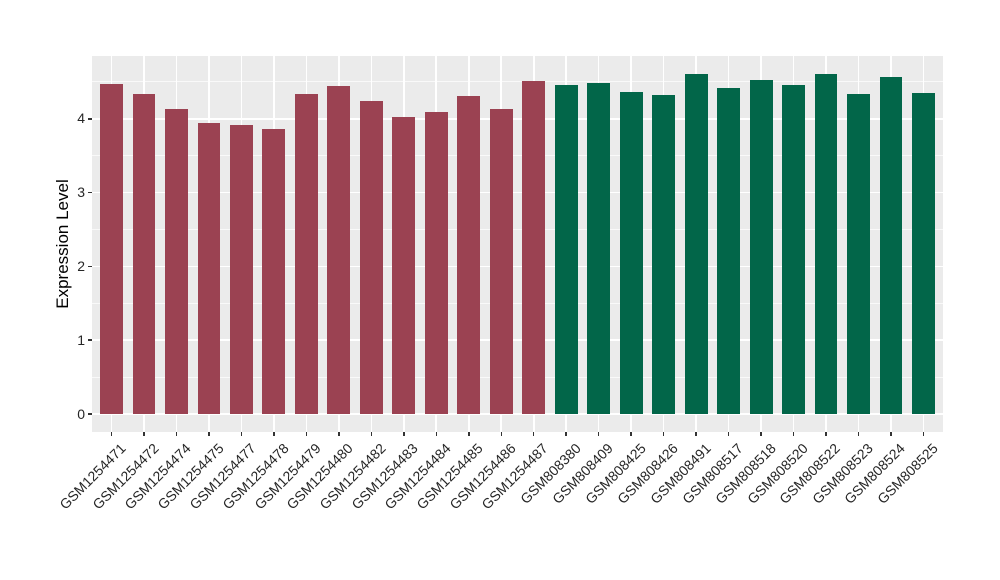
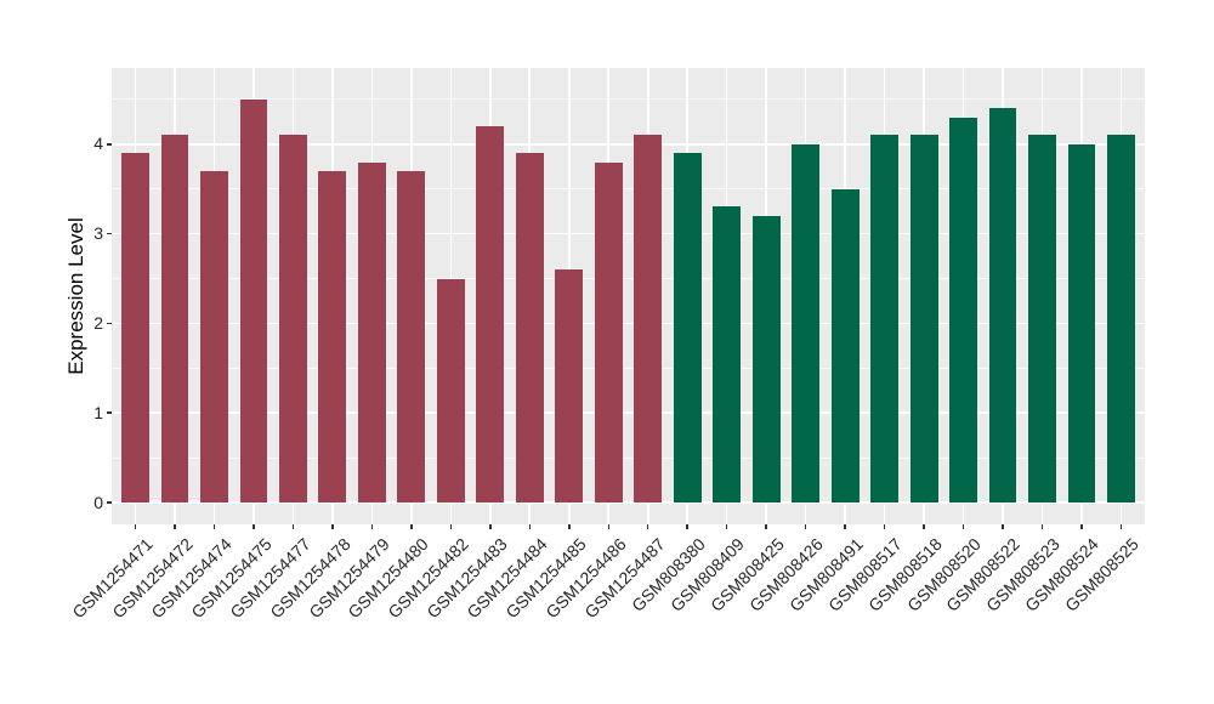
GSM1254471: 4.5 -> 3.9
GSM1254472: 4.3 -> 4.1
GSM1254474: 4.1 -> 3.7
GSM1254475: 3.9 -> 4.5
GSM1254477: 3.9 -> 4.1
GSM1254478: 3.9 -> 3.7
GSM1254479: 4.3 -> 3.8
GSM1254480: 4.4 -> 3.7
GSM1254482: 4.2 -> 2.5
GSM1254483: 4.0 -> 4.2
GSM1254484: 4.1 -> 3.9
GSM1254485: 4.3 -> 2.6
GSM1254486: 4.1 -> 3.8
GSM1254487: 4.5 -> 4.1
GSM808380: 4.5 -> 3.9
GSM808409: 4.5 -> 3.3
GSM808425: 4.4 -> 3.2
GSM808426: 4.3 -> 4.0
GSM808491: 4.6 -> 3.5
GSM808517: 4.4 -> 4.1
GSM808518: 4.5 -> 4.1
GSM808520: 4.5 -> 4.3
GSM808522: 4.6 -> 4.4
GSM808523: 4.3 -> 4.1
GSM808524: 4.6 -> 4.0
GSM808525: 4.3 -> 4.1
